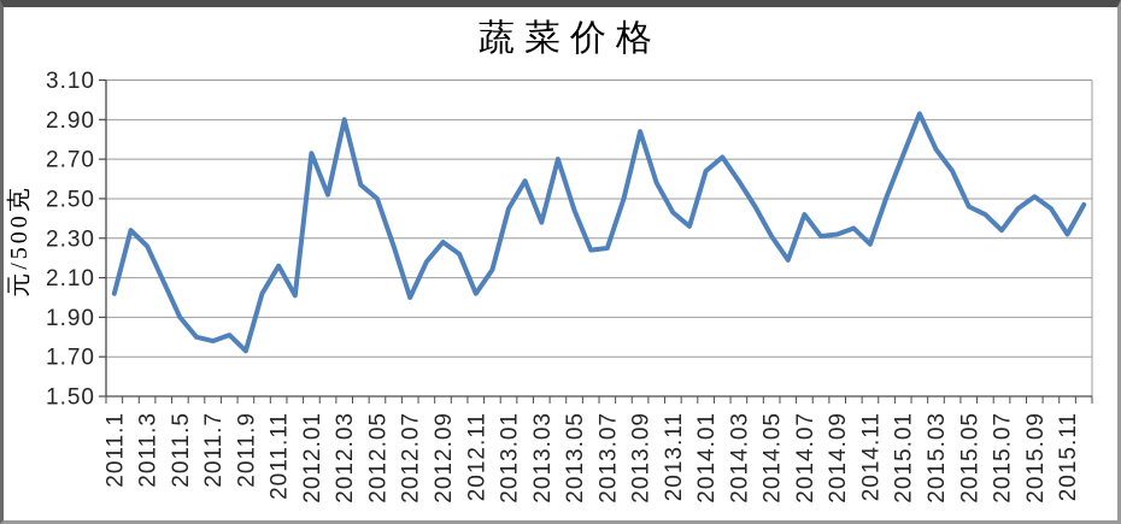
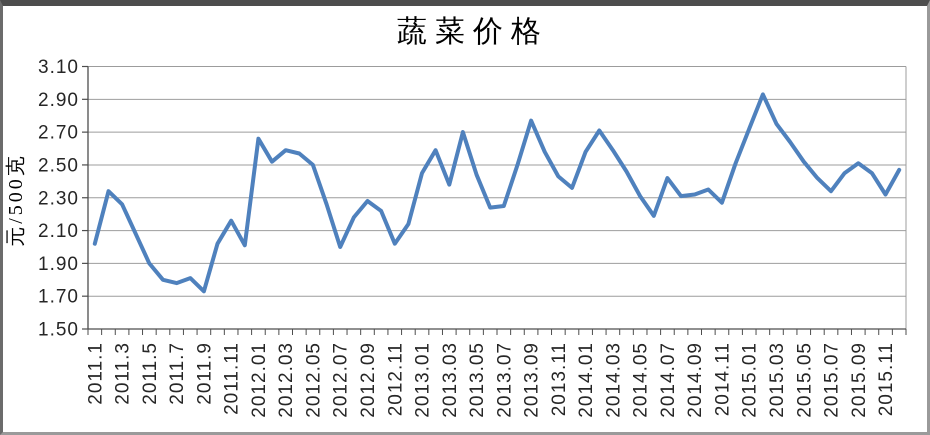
2012.01: 2.73 -> 2.66
2012.03: 2.90 -> 2.59
2013.09: 2.84 -> 2.77
2014.01: 2.64 -> 2.58
2015.05: 2.46 -> 2.52
